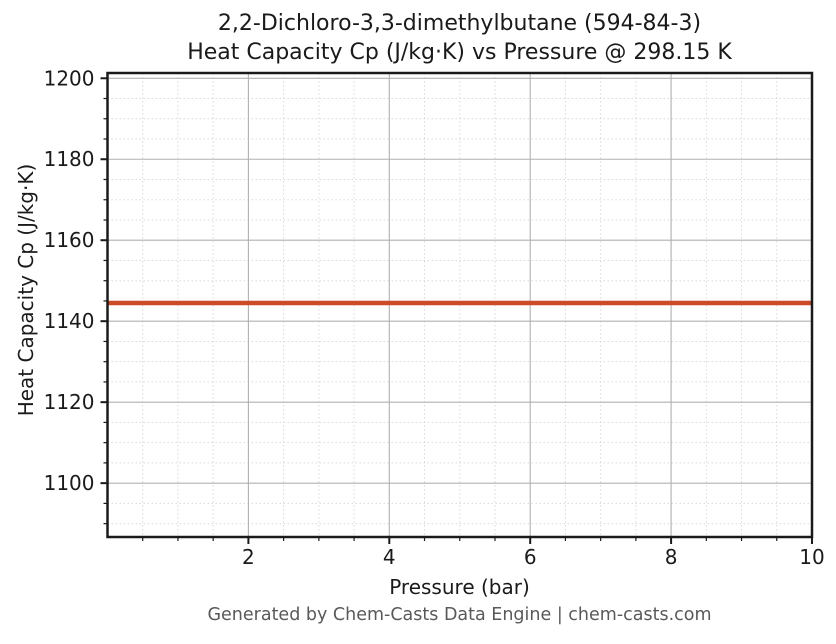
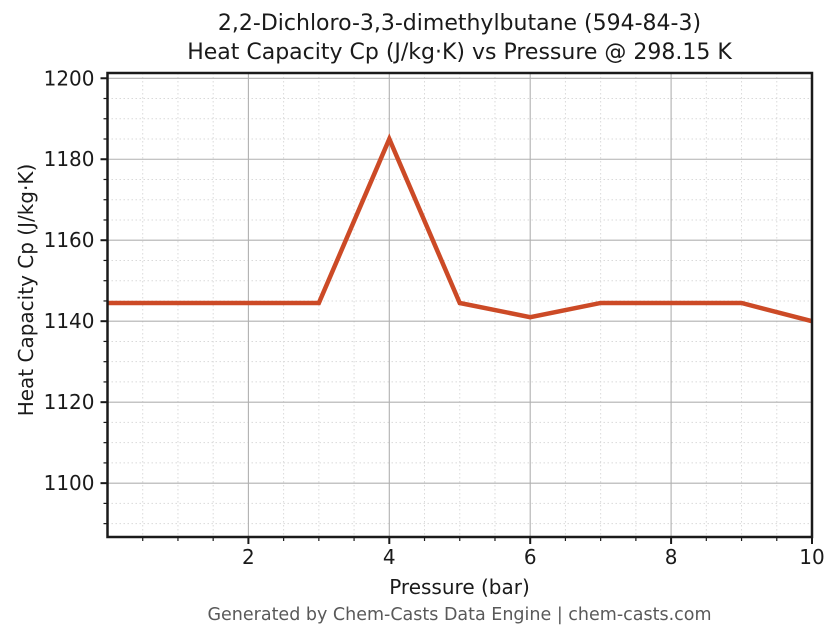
4: 1144 -> 1185
6: 1144 -> 1141
10: 1144 -> 1140
